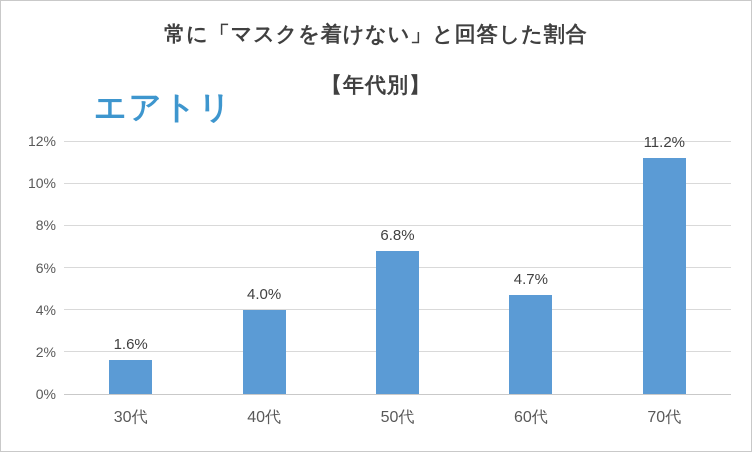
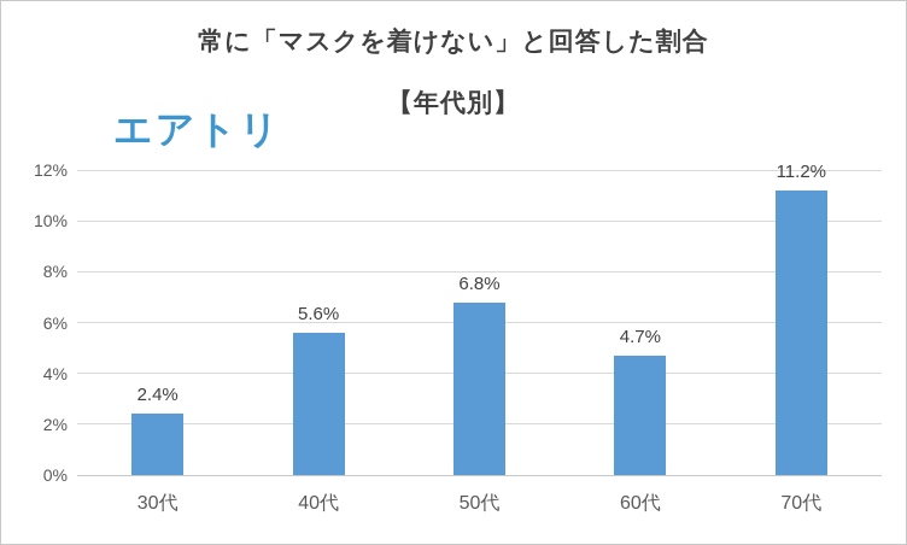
30代: 1.6% -> 2.4%
40代: 4.0% -> 5.6%
